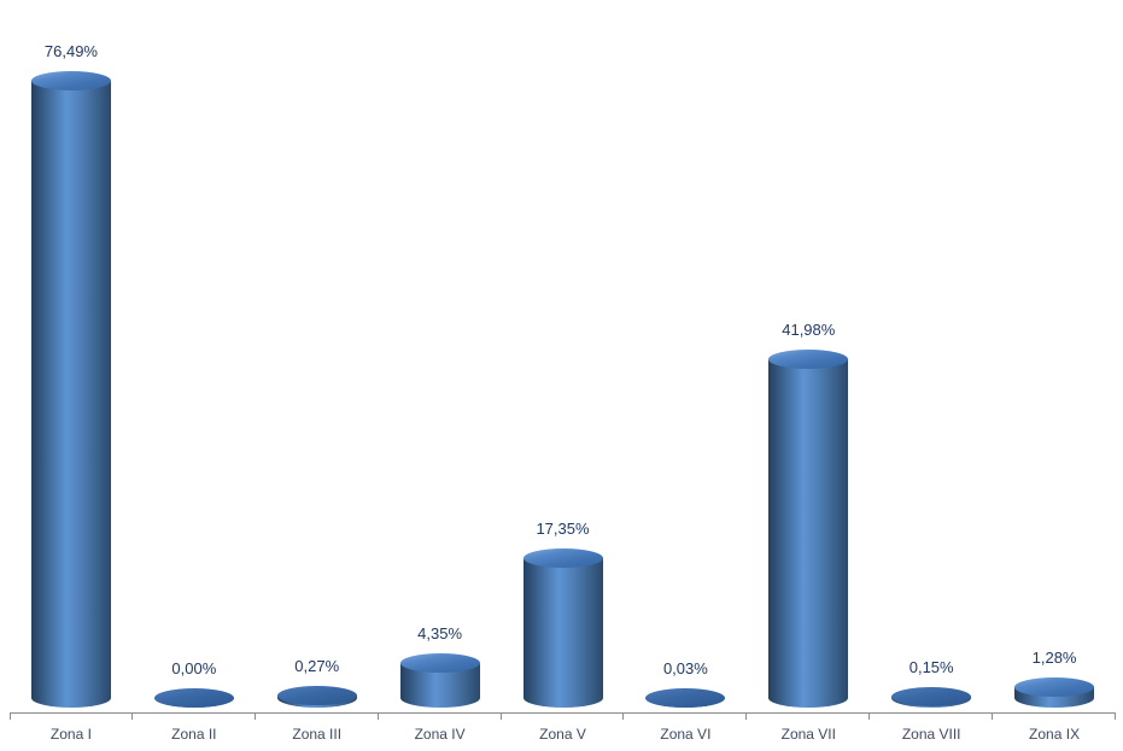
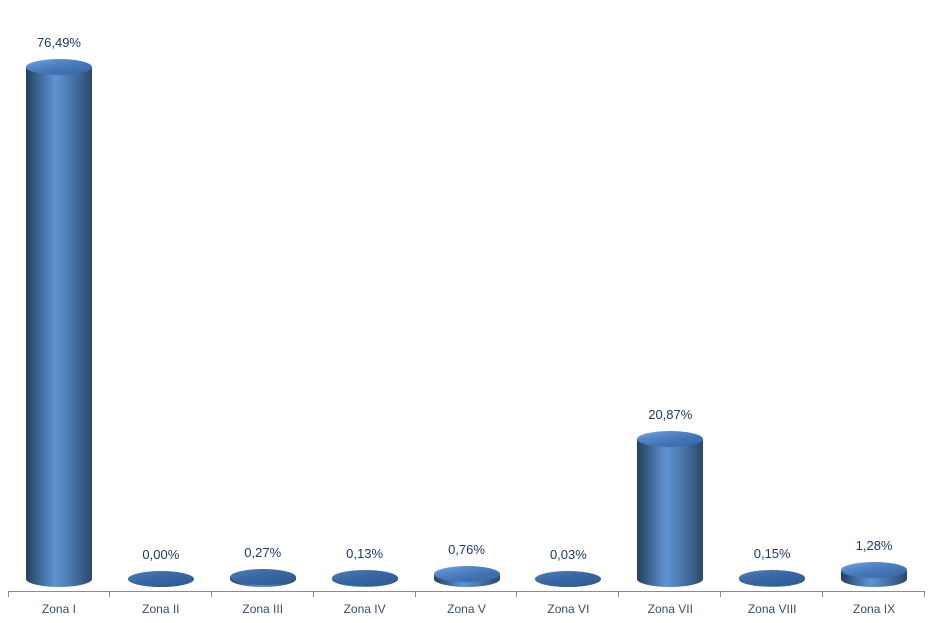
Zona IV: 4,35% -> 0,13%
Zona V: 17,35% -> 0,76%
Zona VII: 41,98% -> 20,87%
